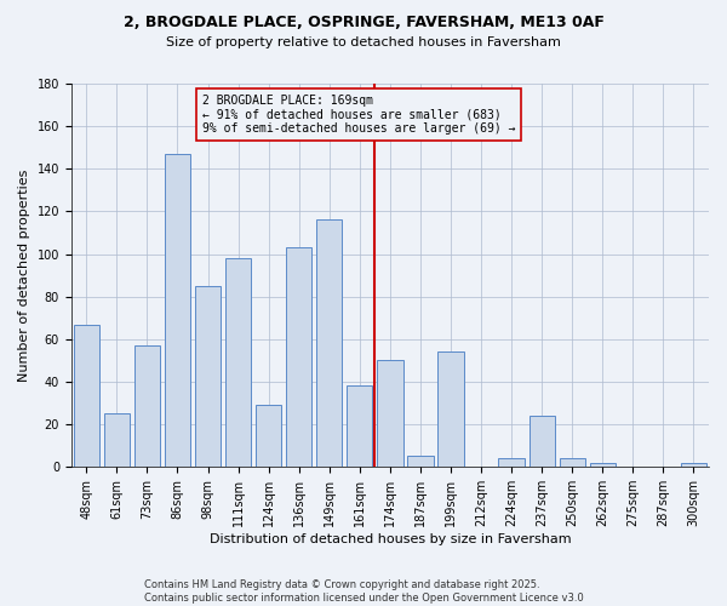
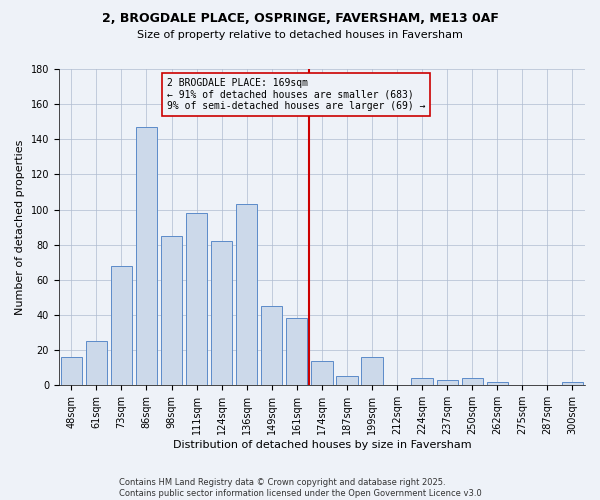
48sqm: 67 -> 16
73sqm: 57 -> 68
124sqm: 29 -> 82
149sqm: 116 -> 45
174sqm: 50 -> 14
199sqm: 54 -> 16
237sqm: 24 -> 3
